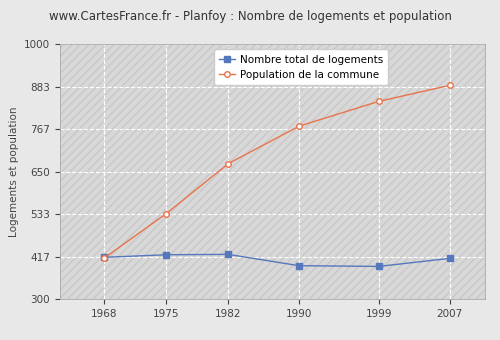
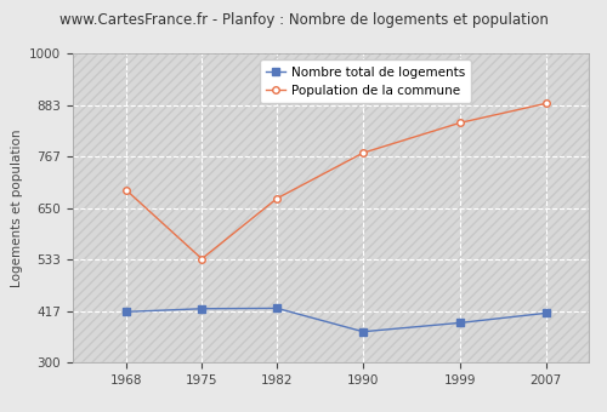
Population de la commune/1968: 413 -> 690
Nombre total de logements/1990: 392 -> 370
